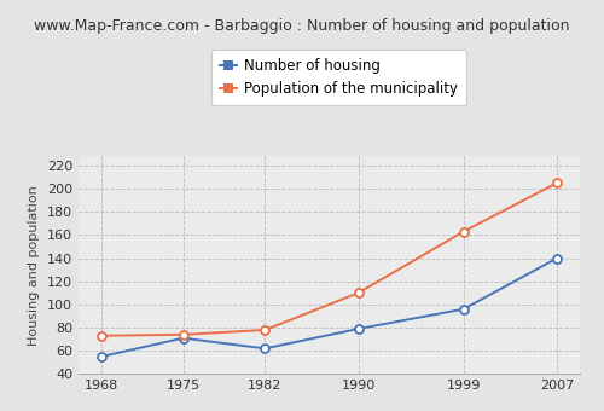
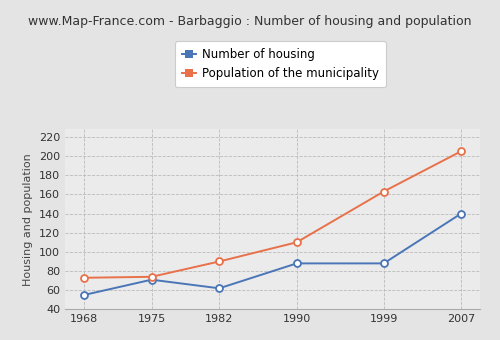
Population of the municipality/1982: 78 -> 90
Number of housing/1990: 79 -> 88
Number of housing/1999: 96 -> 88
